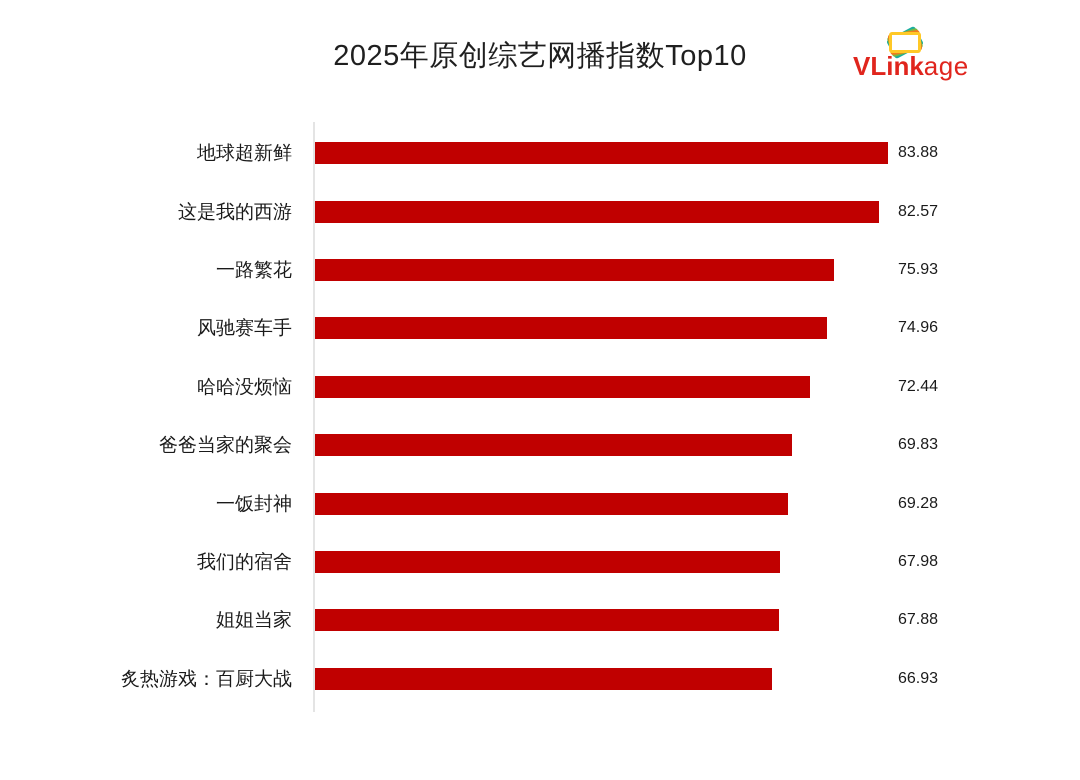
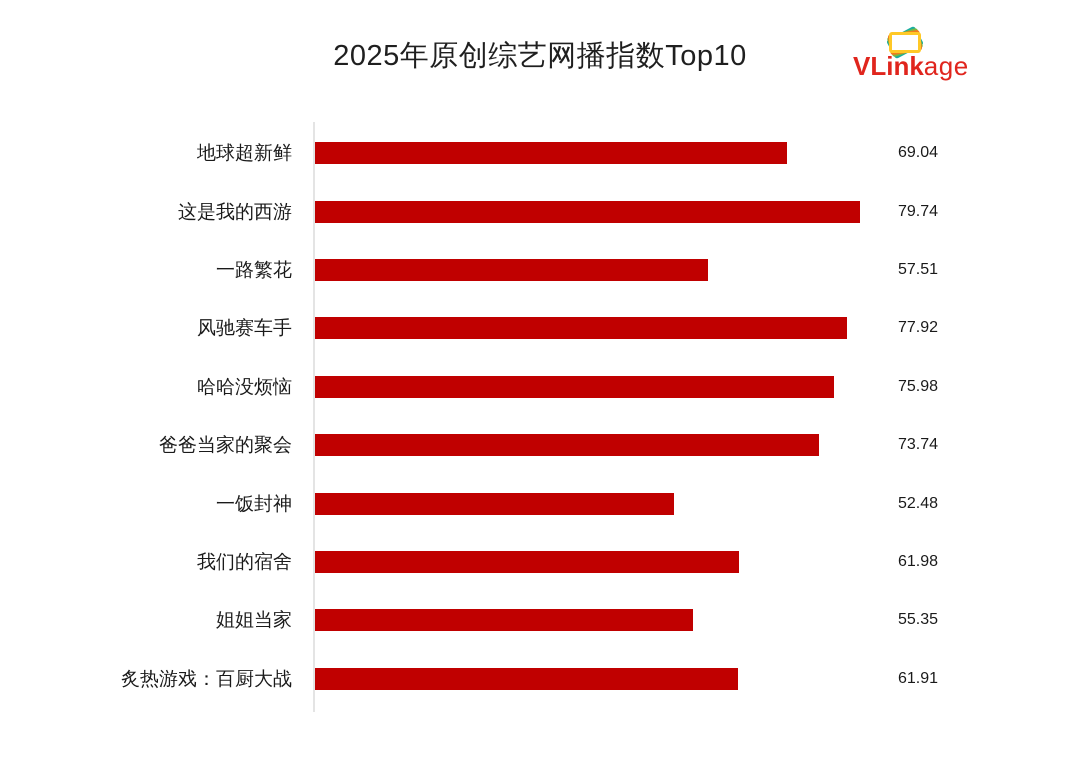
地球超新鲜: 83.88 -> 69.04
这是我的西游: 82.57 -> 79.74
一路繁花: 75.93 -> 57.51
风驰赛车手: 74.96 -> 77.92
哈哈没烦恼: 72.44 -> 75.98
爸爸当家的聚会: 69.83 -> 73.74
一饭封神: 69.28 -> 52.48
我们的宿舍: 67.98 -> 61.98
姐姐当家: 67.88 -> 55.35
炙热游戏：百厨大战: 66.93 -> 61.91
